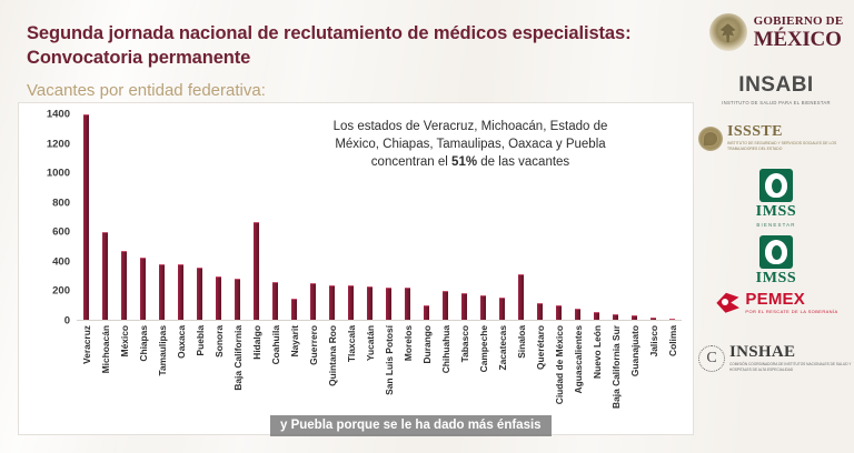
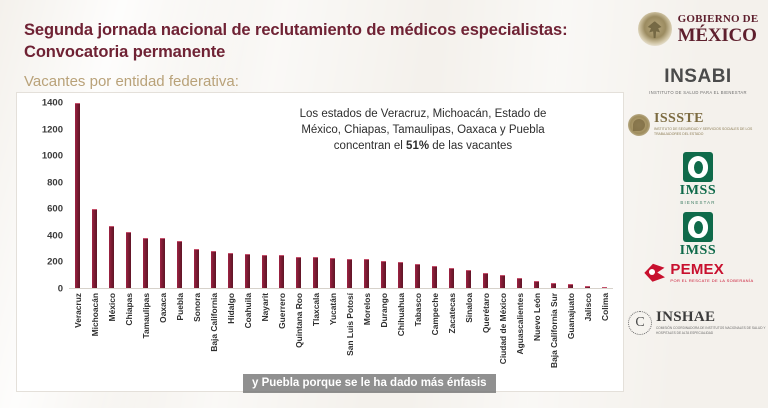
Hidalgo: 660 -> 260
Nayarit: 140 -> 250
Durango: 100 -> 200
Sinaloa: 310 -> 140
